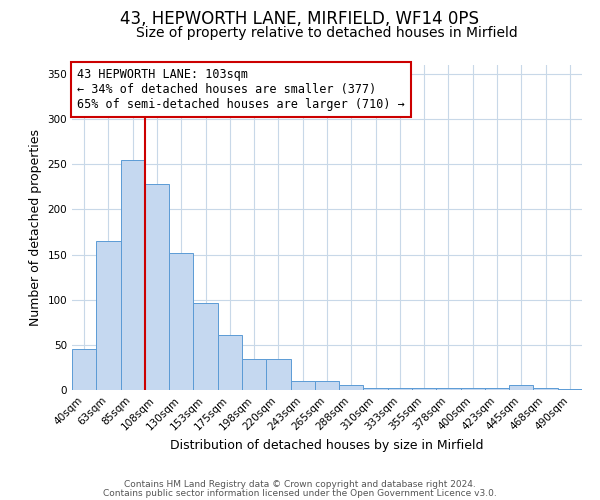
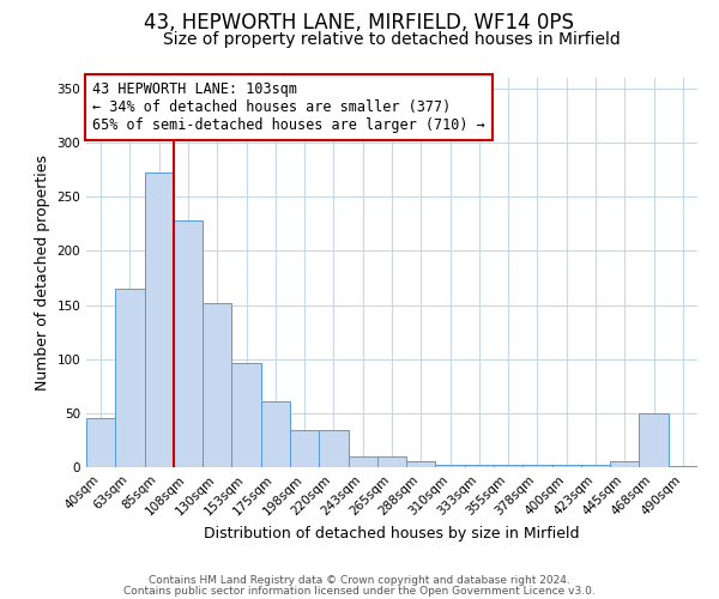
85sqm: 255 -> 272
468sqm: 2 -> 50
